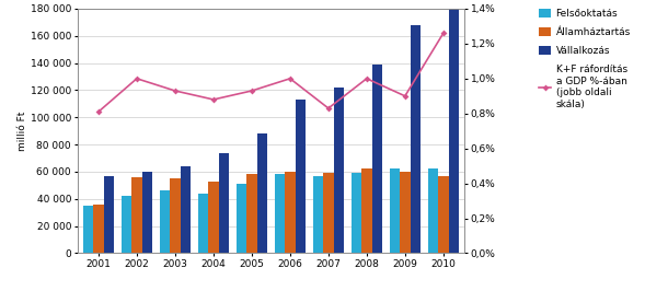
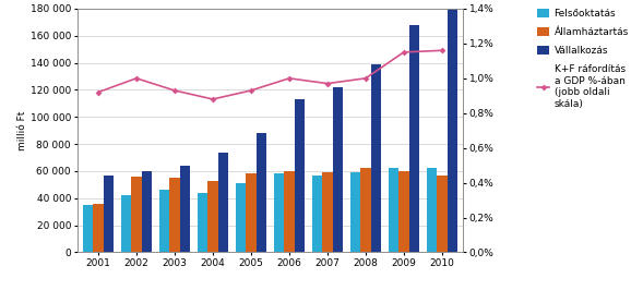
K+F ráfordítás a GDP %-ában (jobb oldali skála)/2001: 0,81% -> 0,92%
K+F ráfordítás a GDP %-ában (jobb oldali skála)/2007: 0,83% -> 0,97%
K+F ráfordítás a GDP %-ában (jobb oldali skála)/2009: 0,90% -> 1,15%
K+F ráfordítás a GDP %-ában (jobb oldali skála)/2010: 1,26% -> 1,16%
